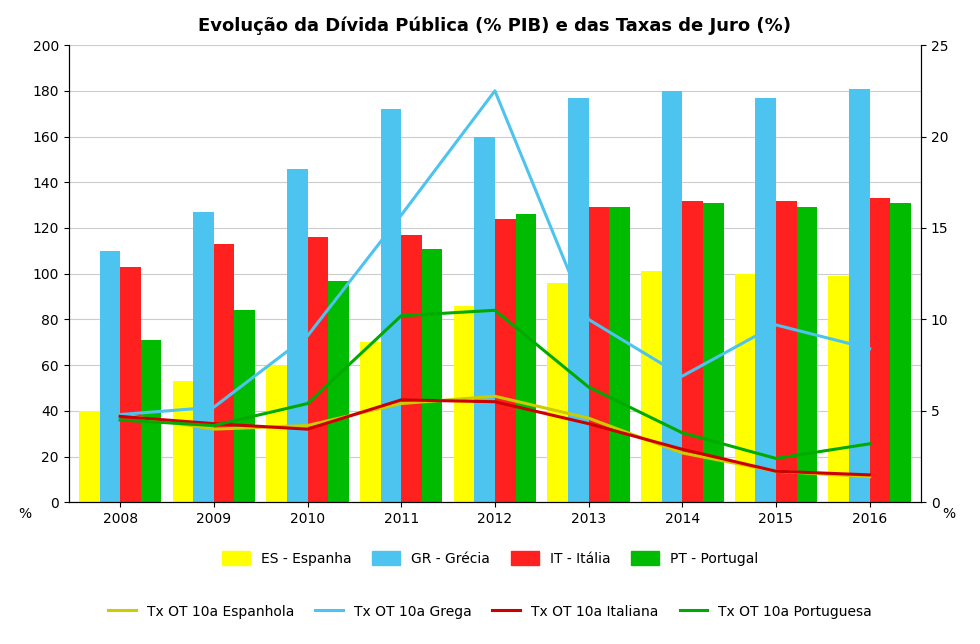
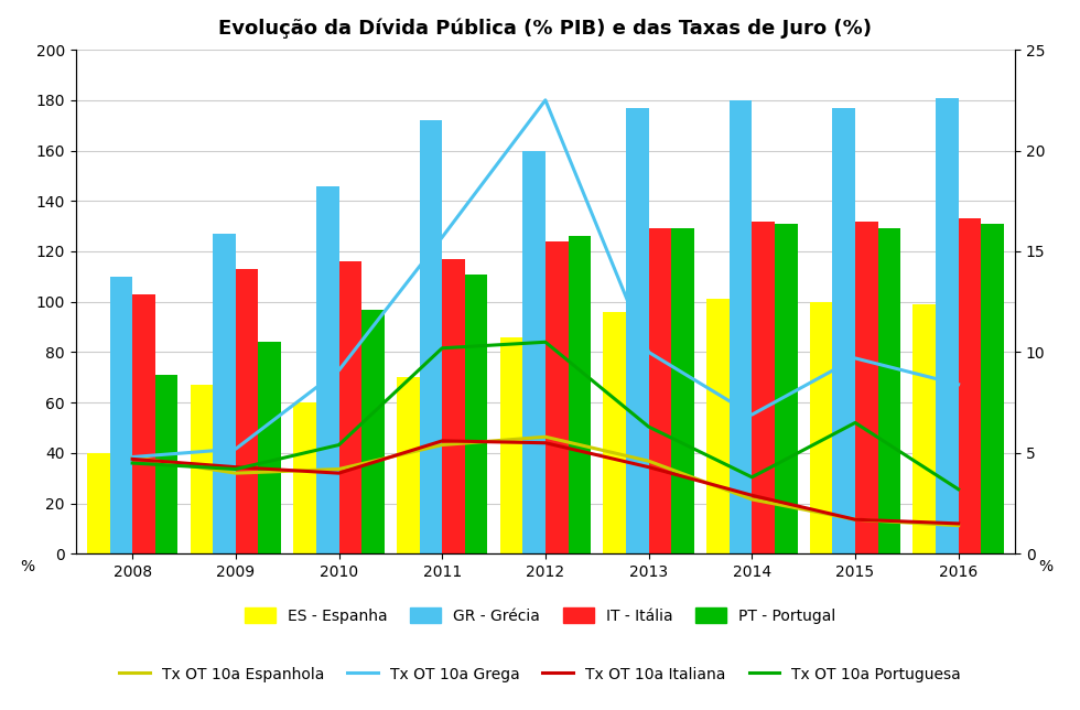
ES - Espanha/2009: 53 -> 67
Tx OT 10a Portuguesa/2015: 2.4 -> 6.5
